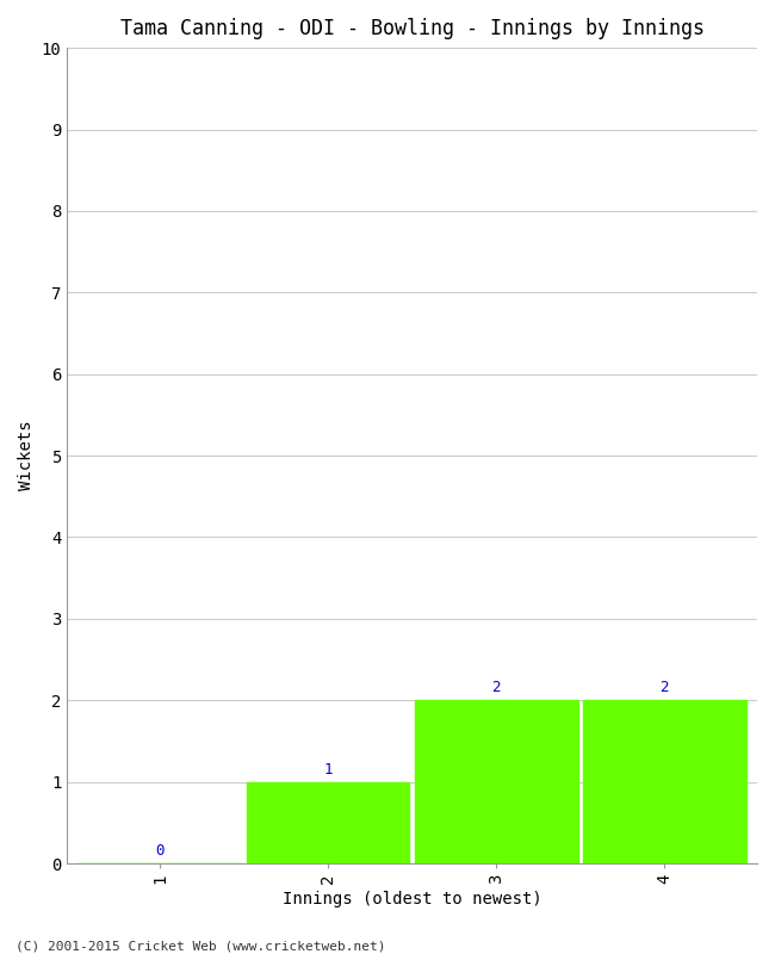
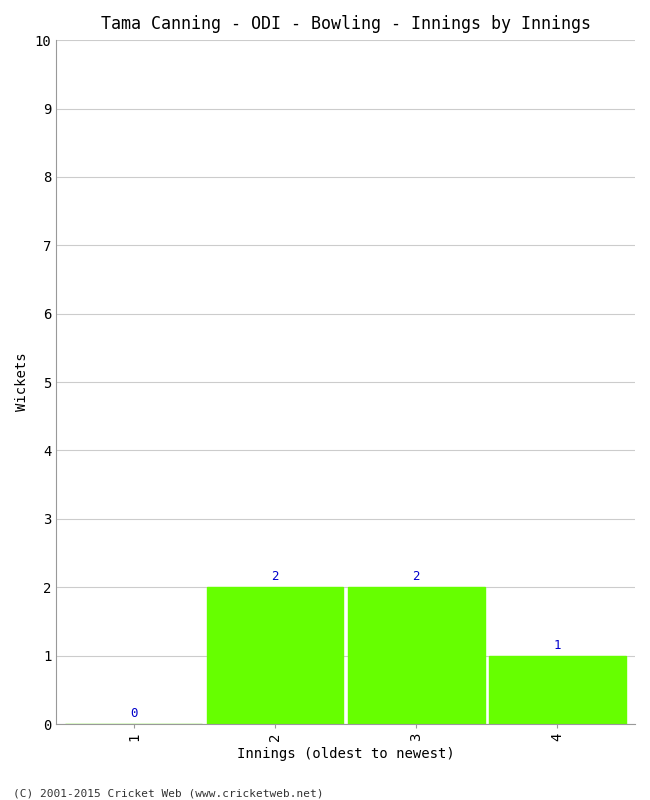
2: 1 -> 2
4: 2 -> 1
